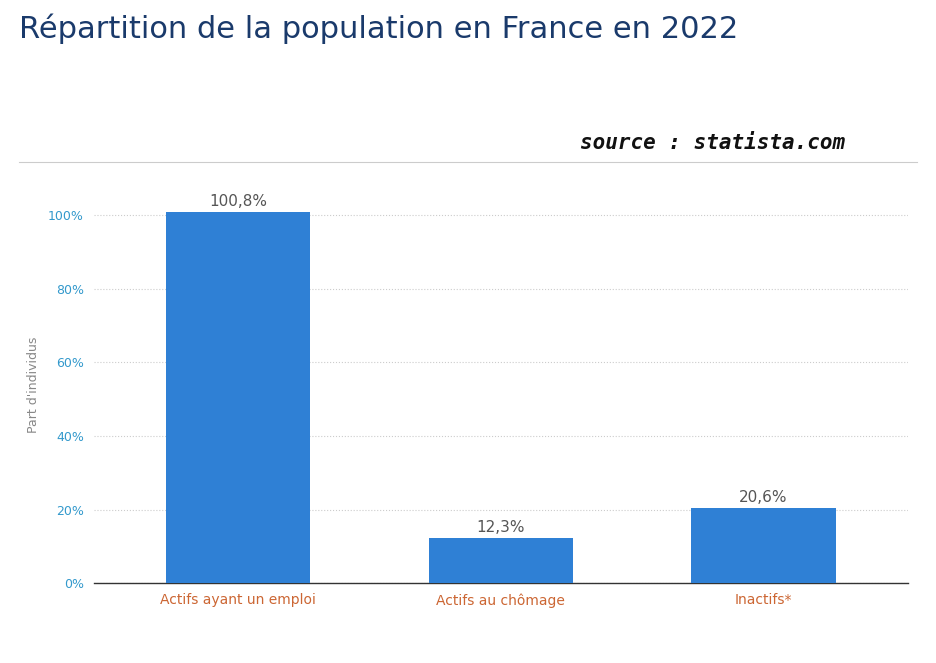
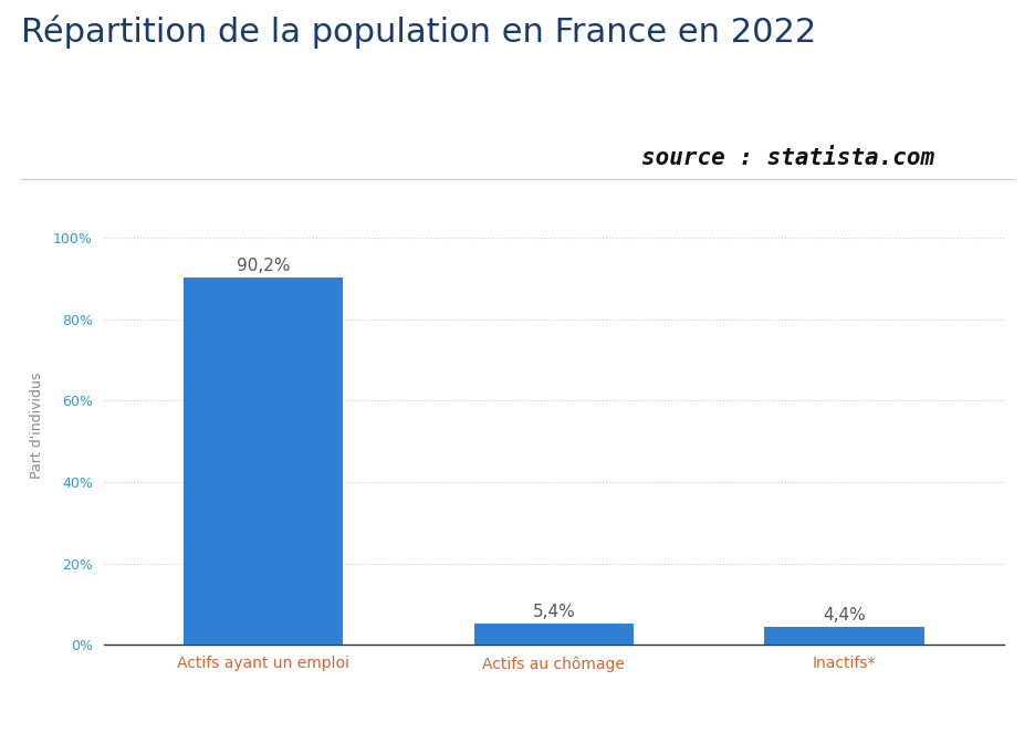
Actifs ayant un emploi: 100,8% -> 90,2%
Actifs au chômage: 12,3% -> 5,4%
Inactifs*: 20,6% -> 4,4%
